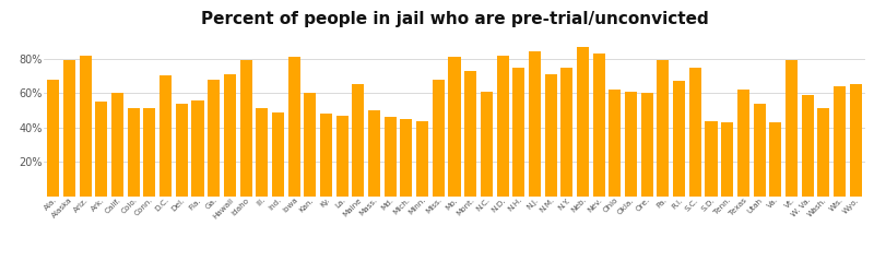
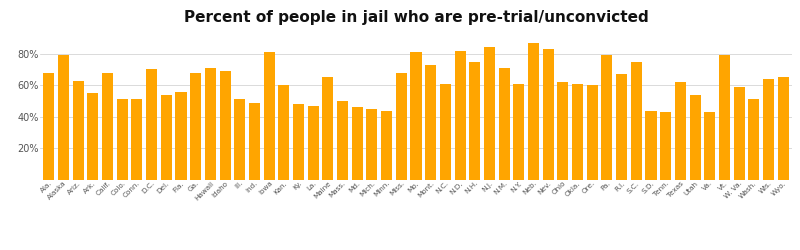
Ariz.: 82% -> 63%
Calif.: 60% -> 68%
Idaho: 79% -> 69%
N.Y.: 75% -> 61%
